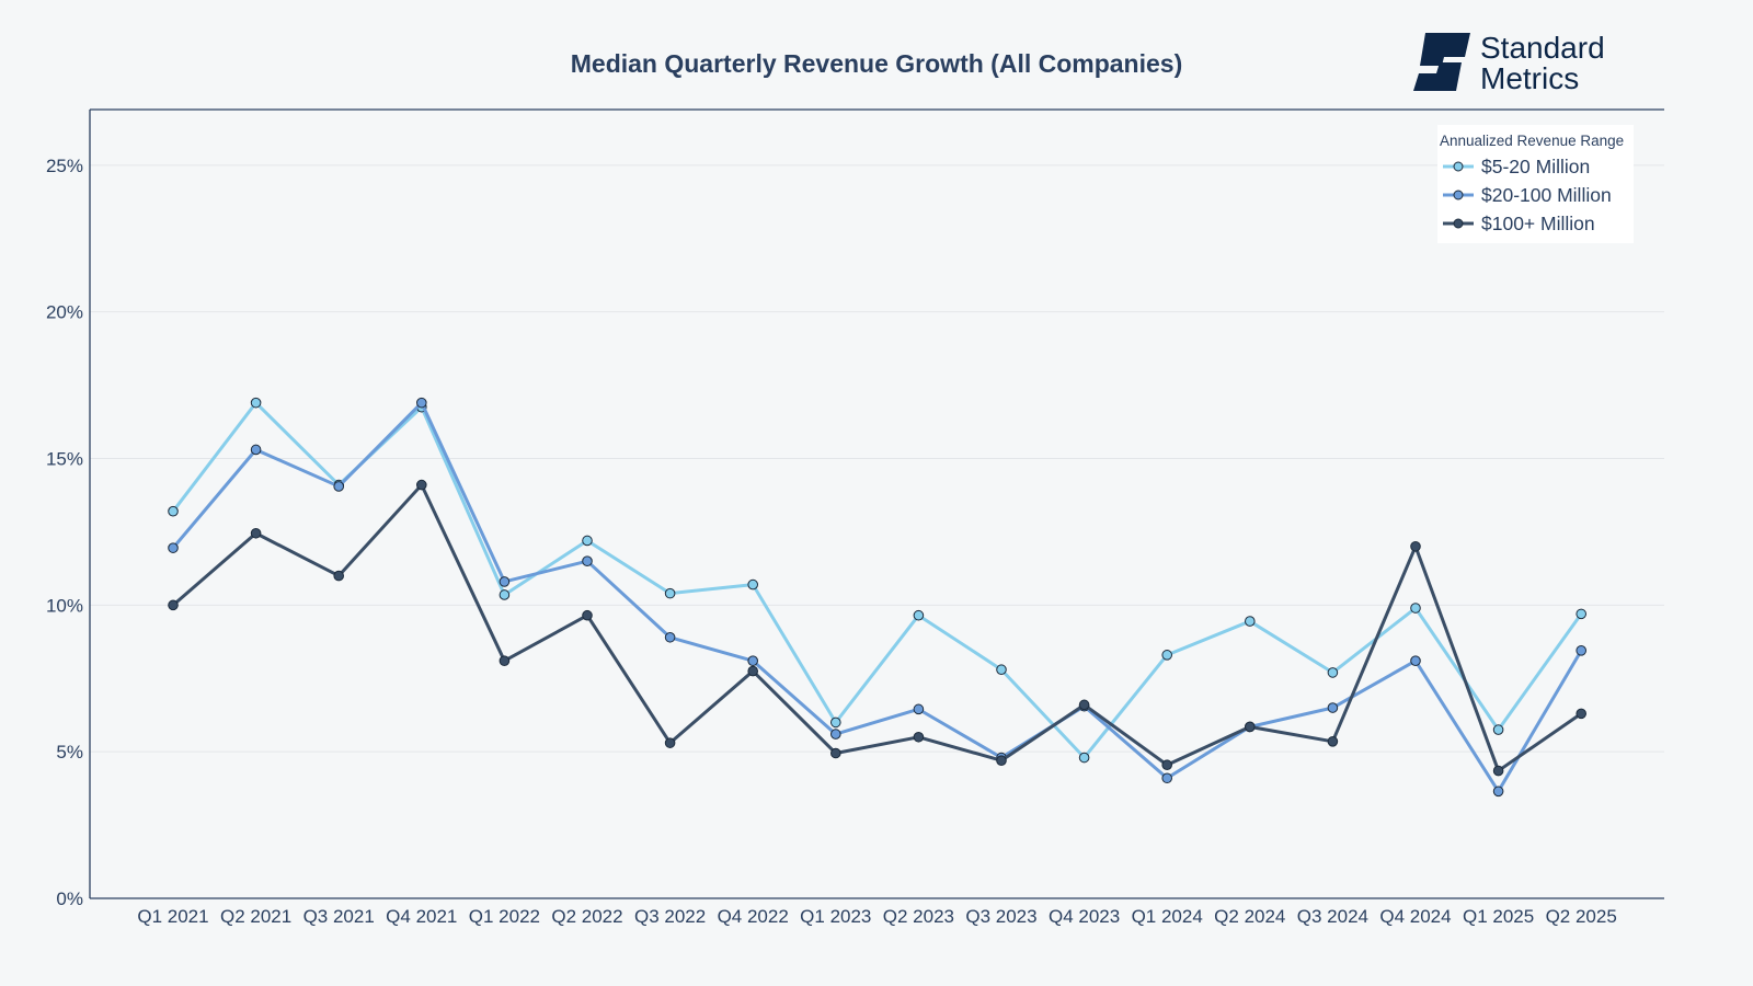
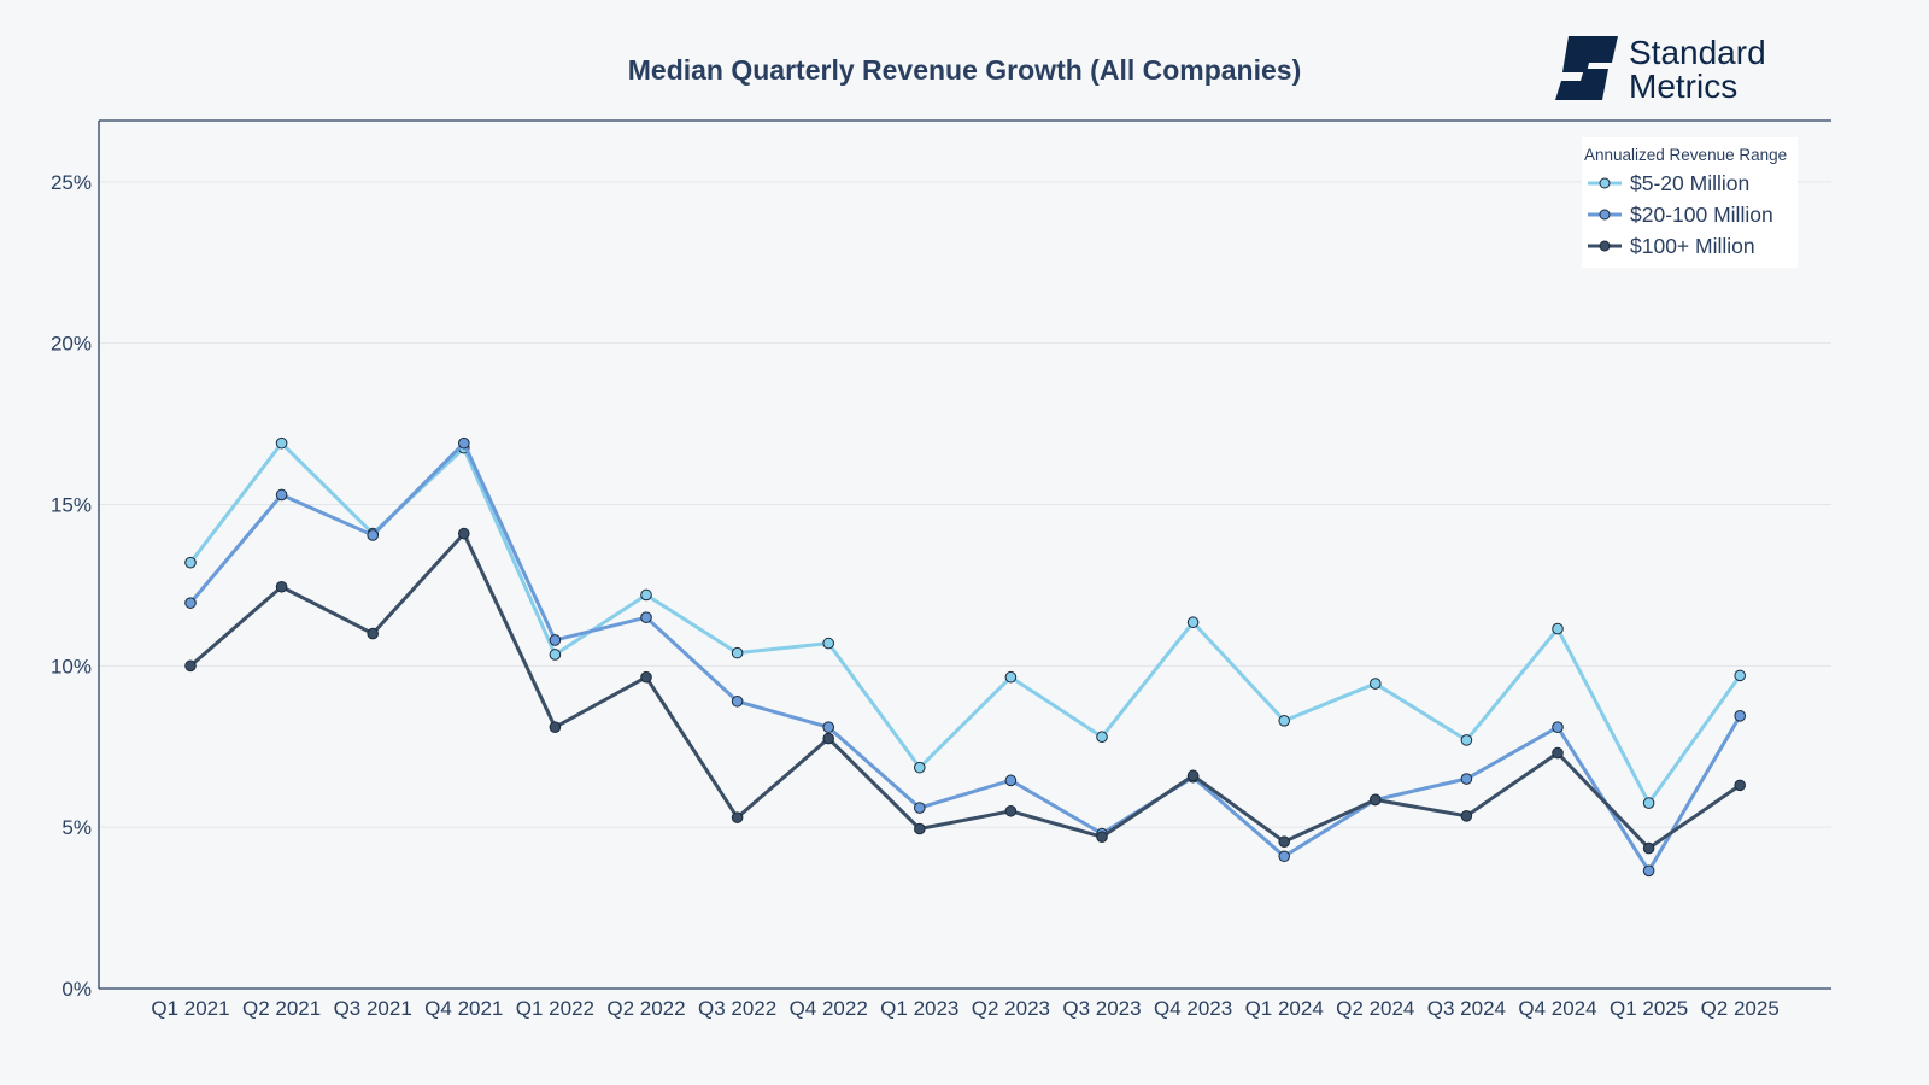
$5-20 Million/Q1 2023: 6.0% -> 6.8%
$5-20 Million/Q4 2023: 4.8% -> 11.3%
$5-20 Million/Q4 2024: 9.9% -> 11.2%
$100+ Million/Q4 2024: 12.0% -> 7.3%
